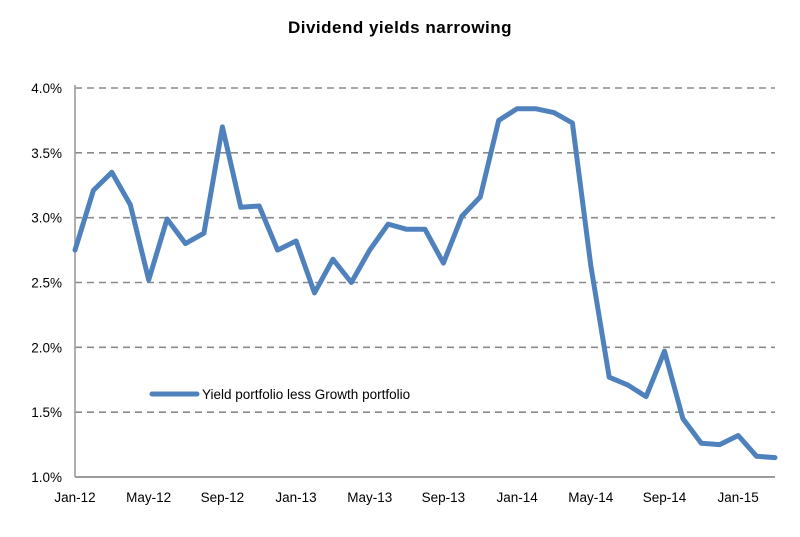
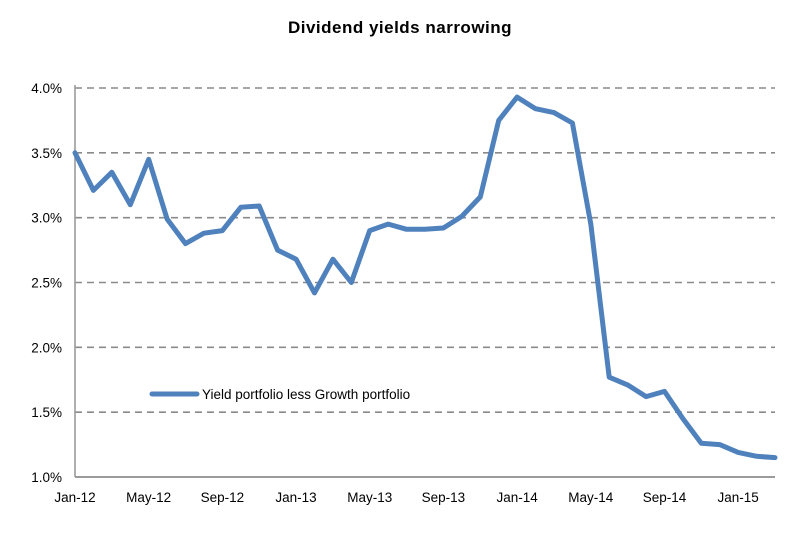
Jan-12: 2.75% -> 3.50%
May-12: 2.52% -> 3.45%
Sep-12: 3.70% -> 2.90%
Jan-13: 2.82% -> 2.68%
May-13: 2.75% -> 2.90%
Sep-13: 2.65% -> 2.92%
Jan-14: 3.84% -> 3.93%
May-14: 2.63% -> 2.95%
Sep-14: 1.97% -> 1.66%
Jan-15: 1.32% -> 1.19%
